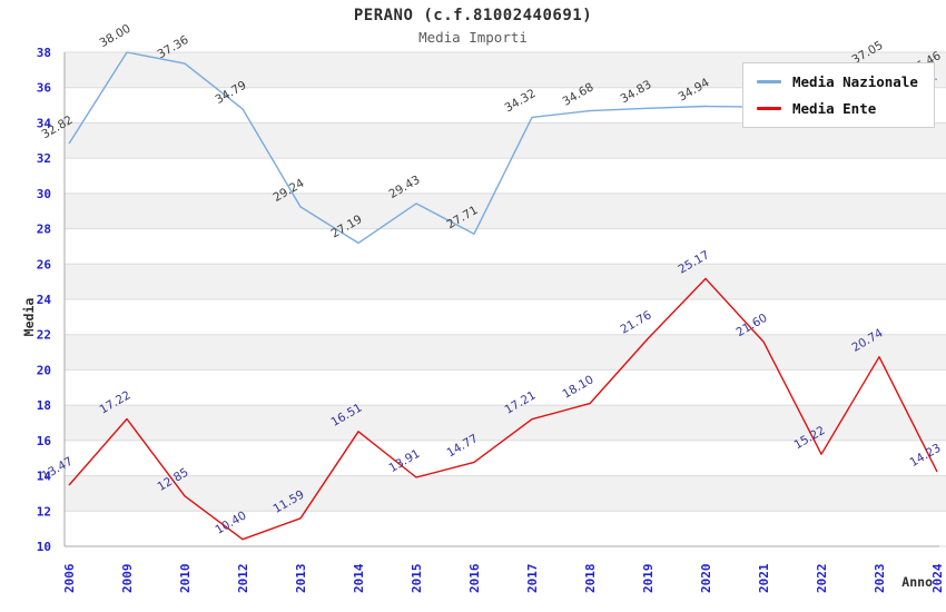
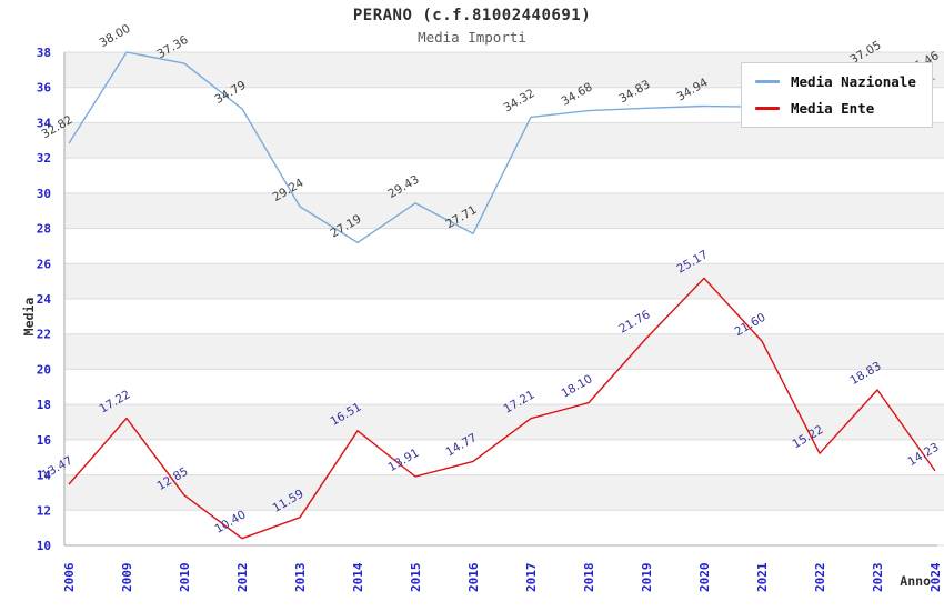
Media Ente/2023: 20.74 -> 18.83
